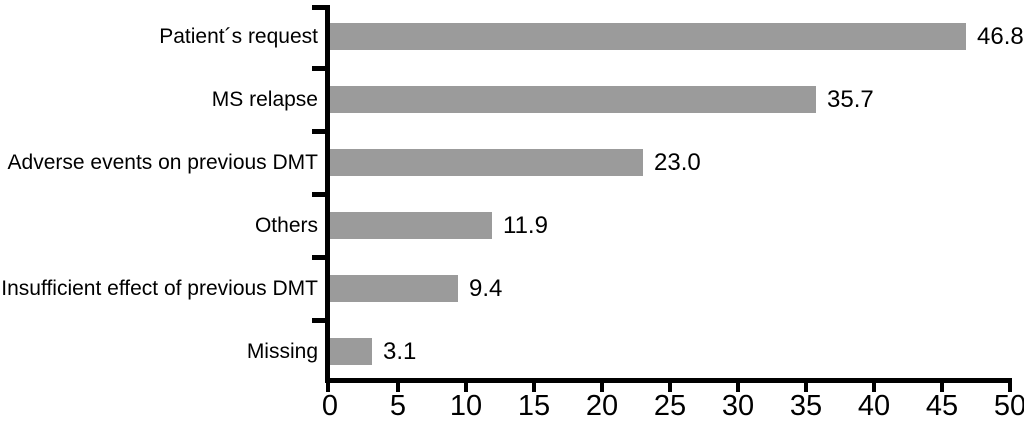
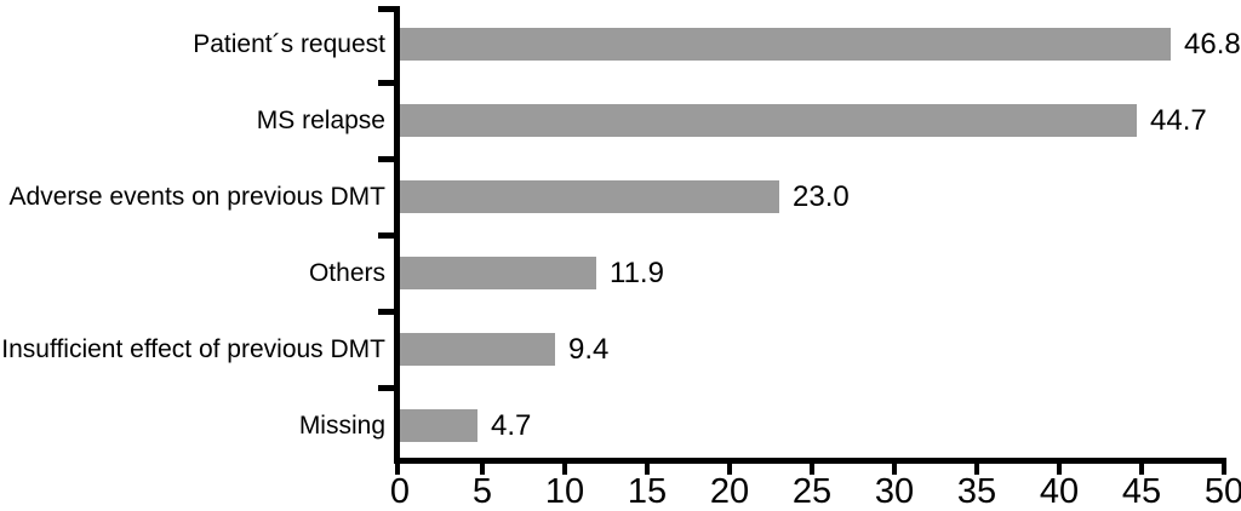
MS relapse: 35.7 -> 44.7
Missing: 3.1 -> 4.7
